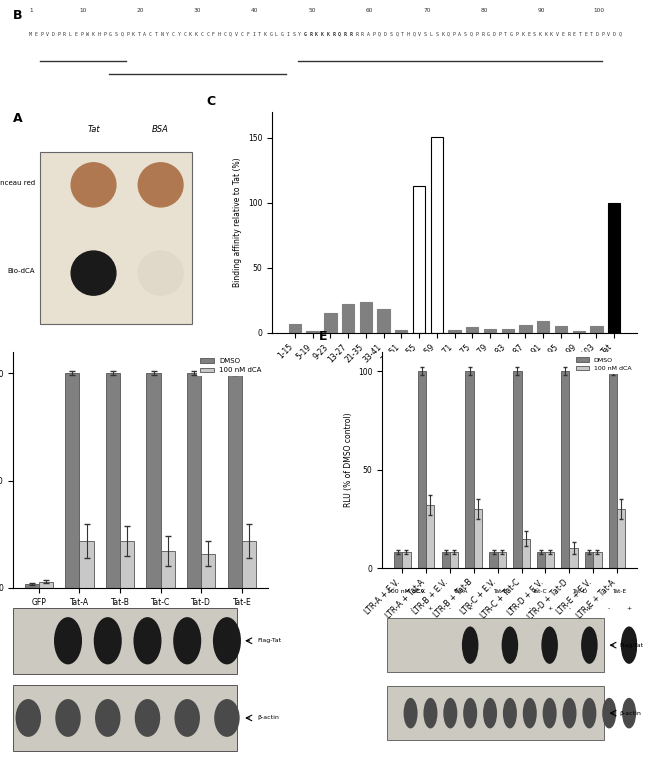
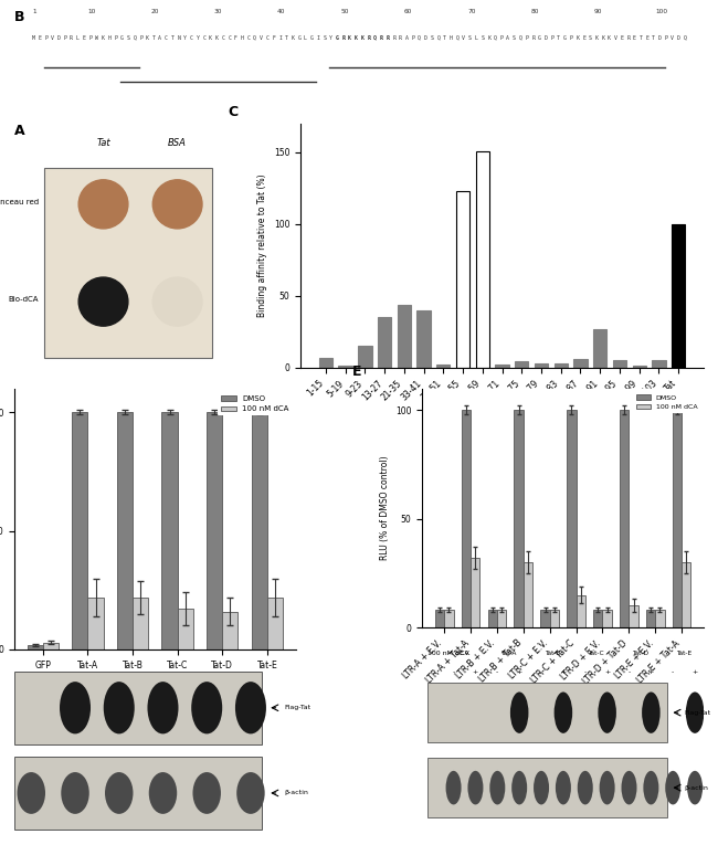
13-27: 22 -> 35
21-35: 24 -> 44
33-41: 18 -> 40
41-55: 113 -> 123
77-91: 9 -> 27
